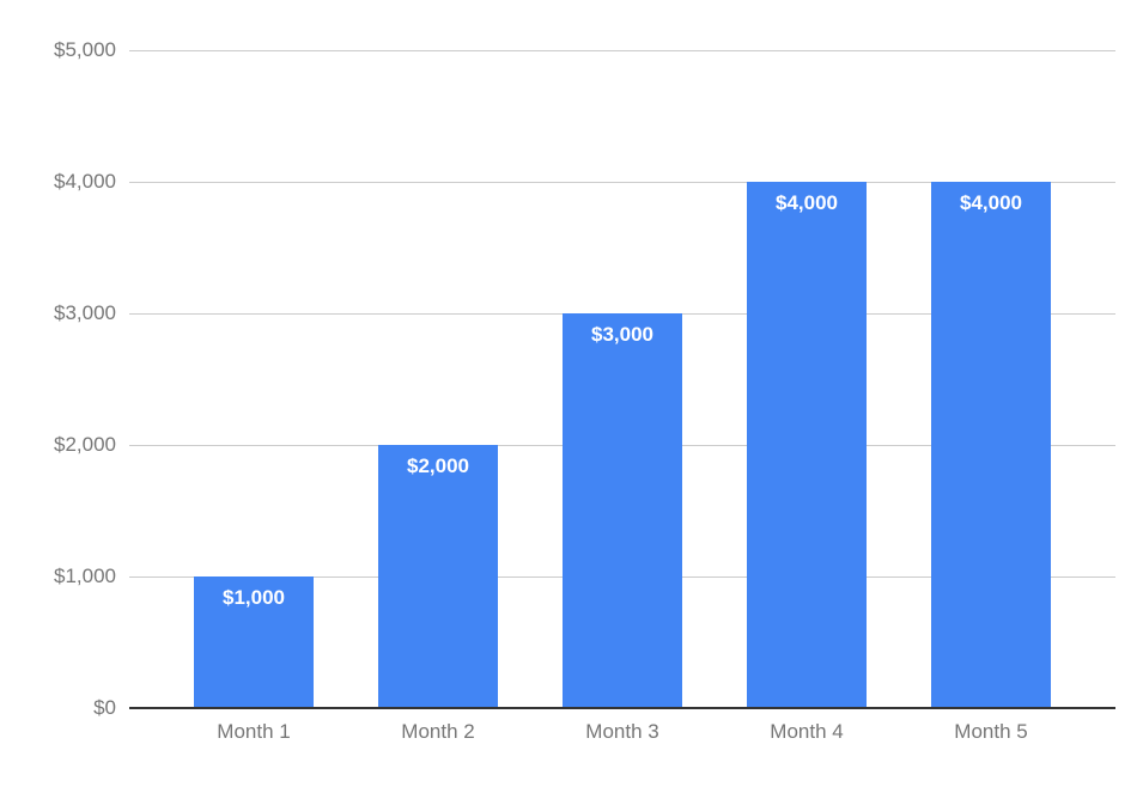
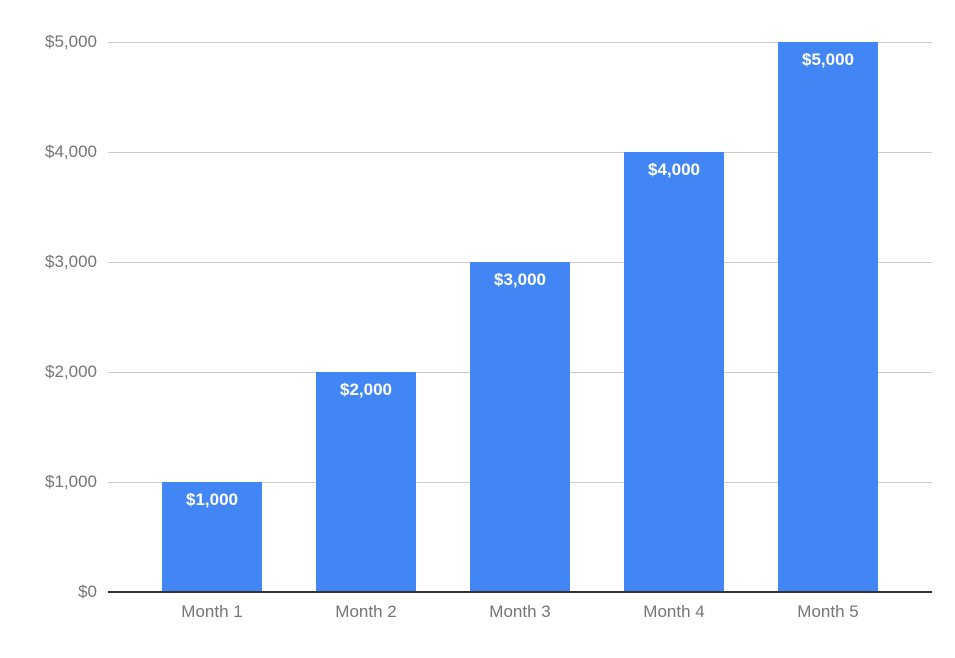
Month 5: $4,000 -> $5,000
